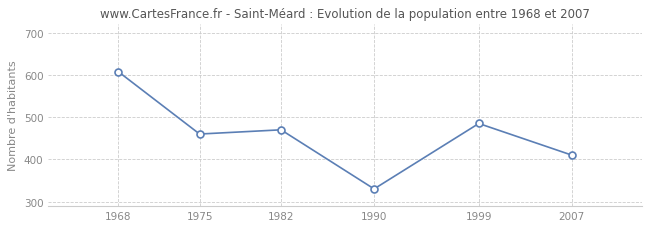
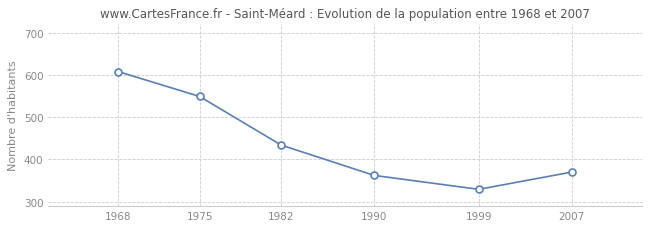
1975: 460 -> 549
1982: 470 -> 434
1990: 330 -> 362
1999: 485 -> 329
2007: 410 -> 370
